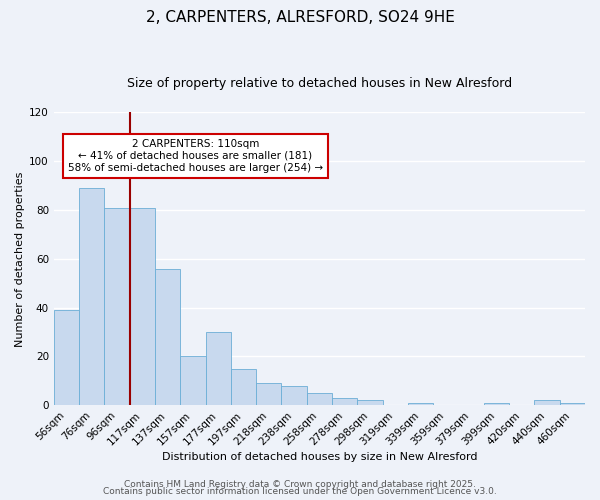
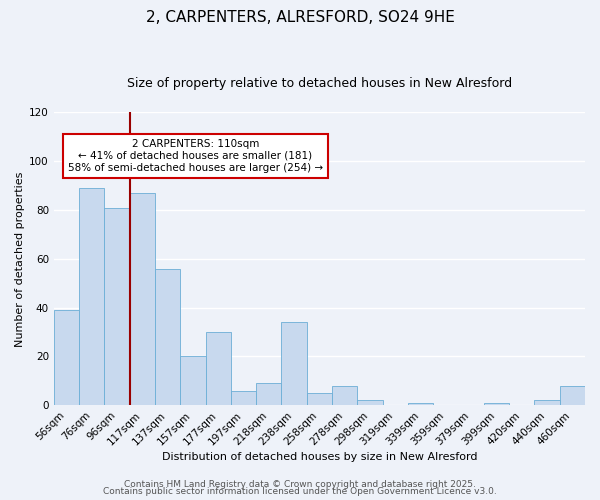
117sqm: 81 -> 87
197sqm: 15 -> 6
238sqm: 8 -> 34
278sqm: 3 -> 8
460sqm: 1 -> 8
